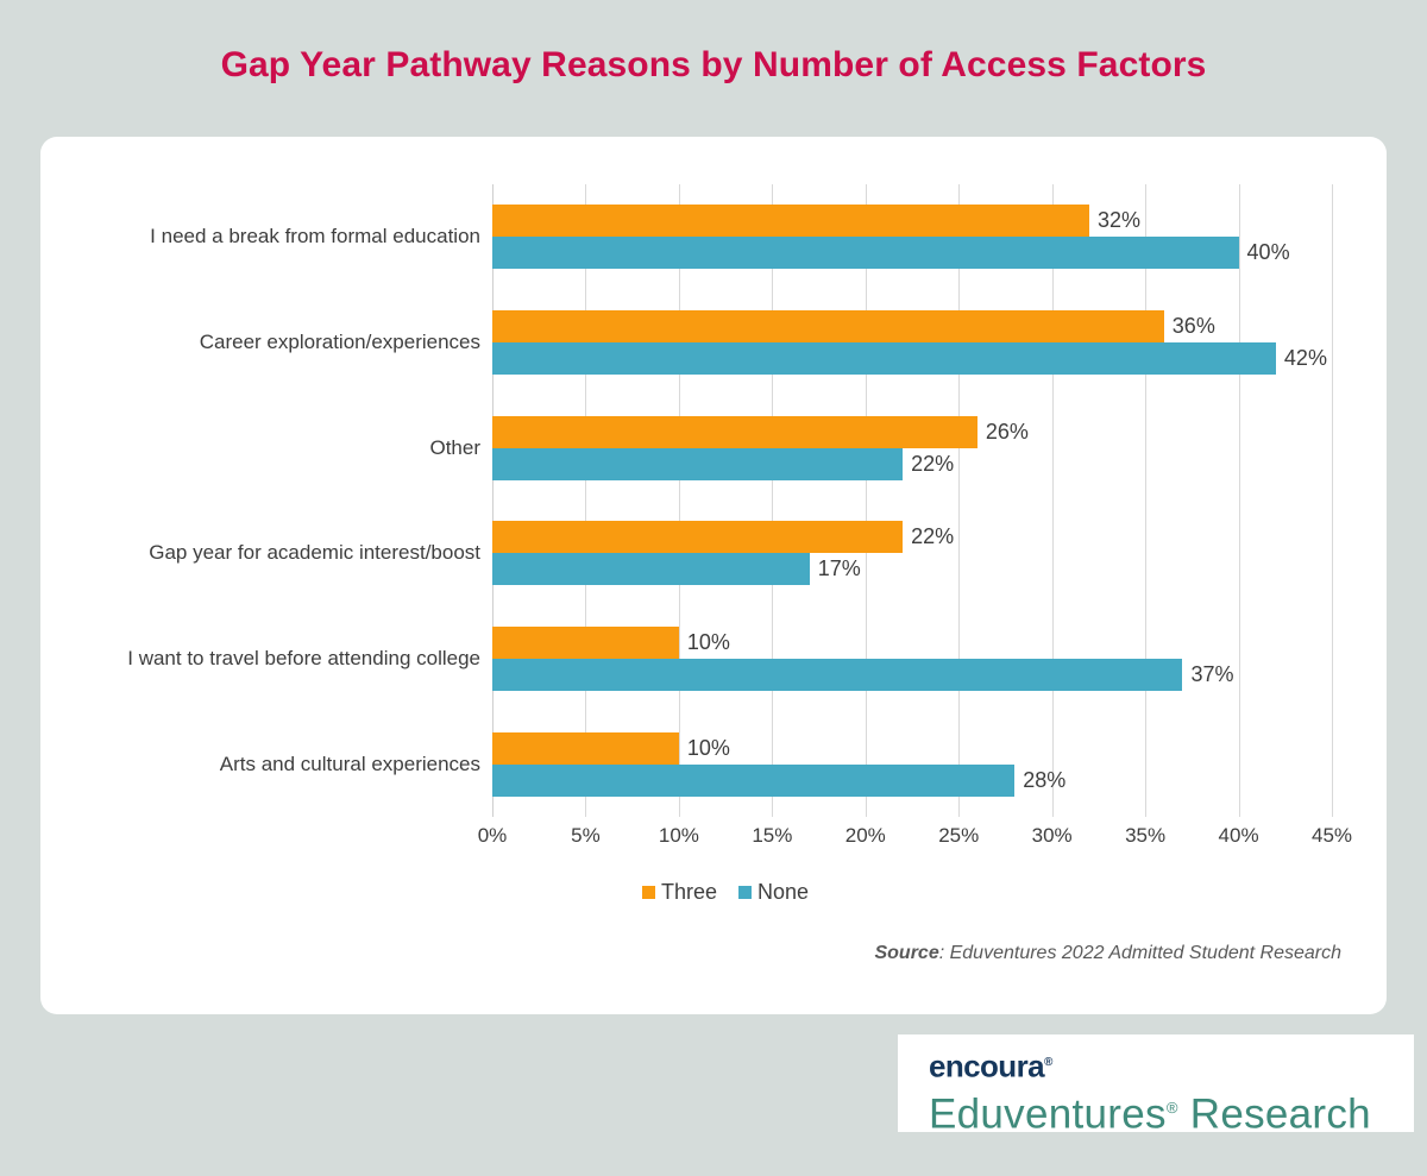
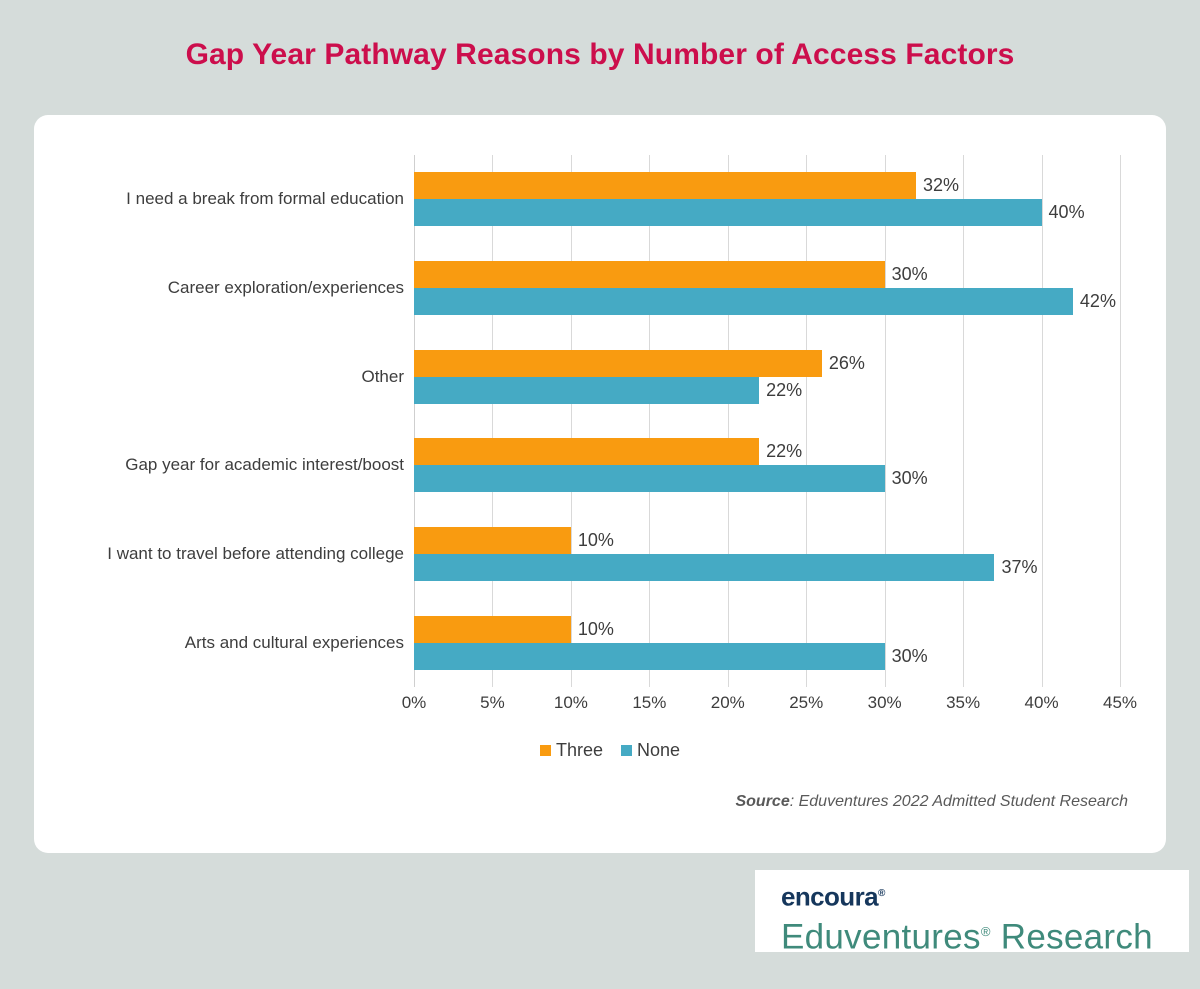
Three/Career exploration/experiences: 36% -> 30%
None/Gap year for academic interest/boost: 17% -> 30%
None/Arts and cultural experiences: 28% -> 30%
